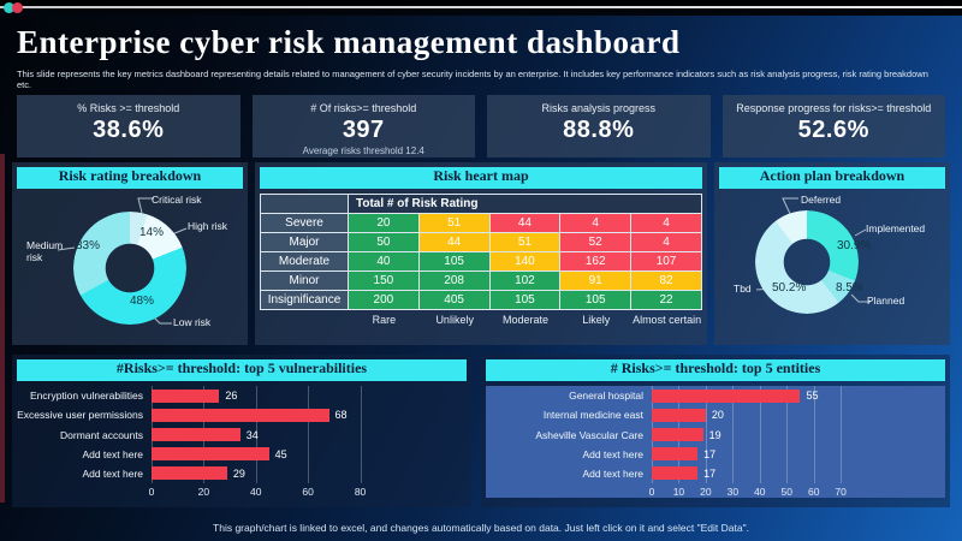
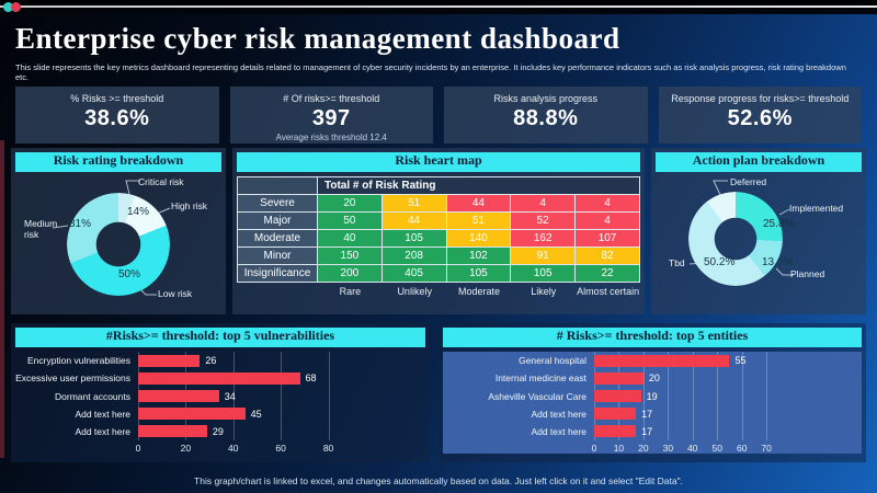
Risk rating breakdown/Low risk: 48% -> 50%
Risk rating breakdown/Medium risk: 33% -> 31%
Action plan breakdown/Implemented: 30.9% -> 25.8%
Action plan breakdown/Planned: 8.5% -> 13.6%
